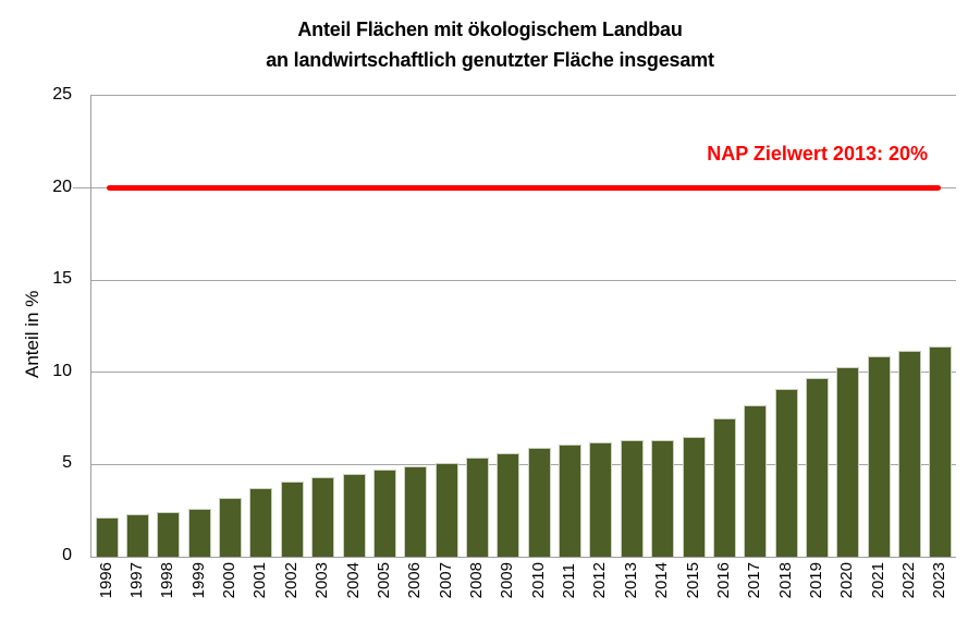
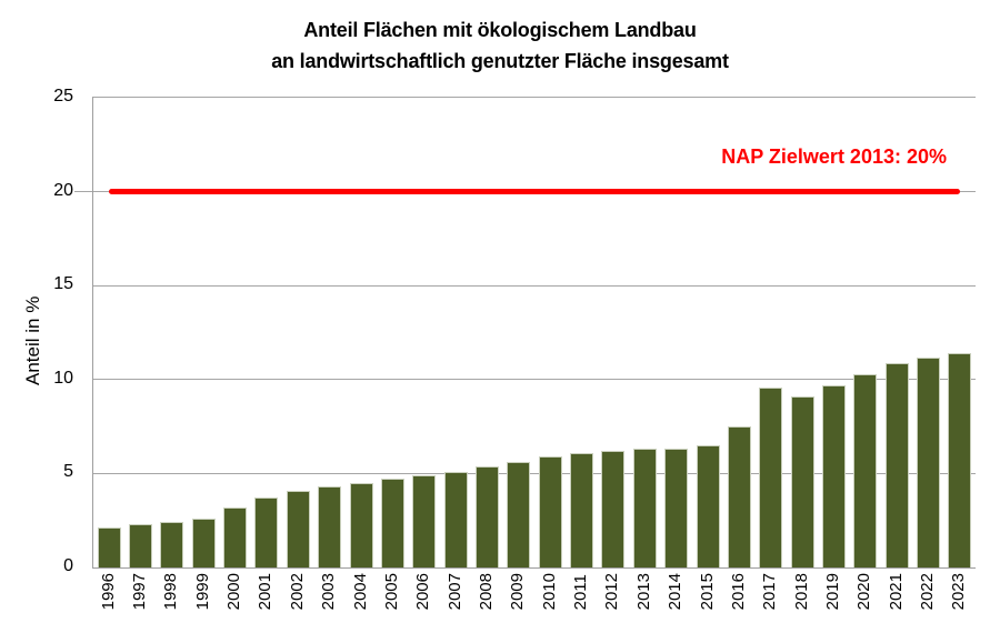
2017: 8.2 -> 9.6
